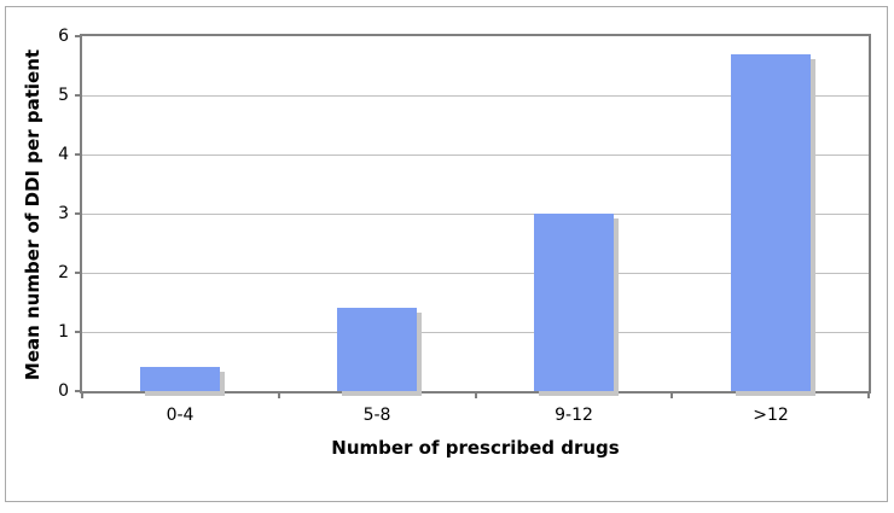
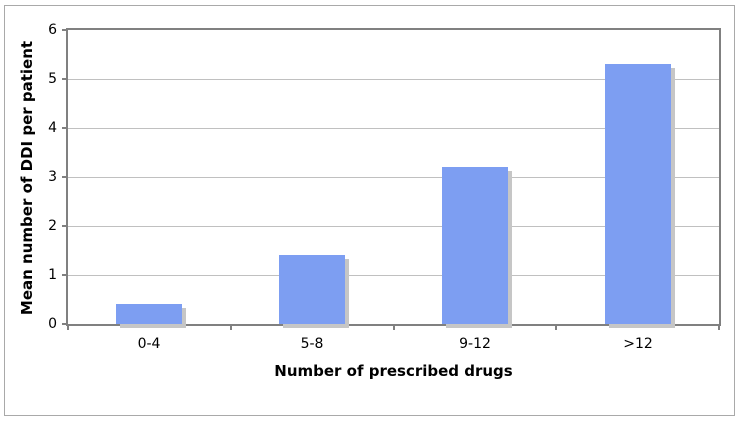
9-12: 3.0 -> 3.2
>12: 5.7 -> 5.3
